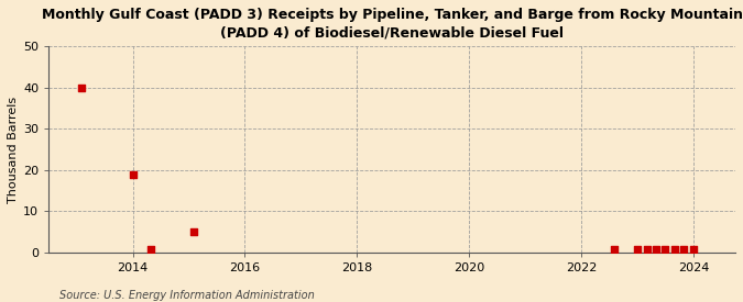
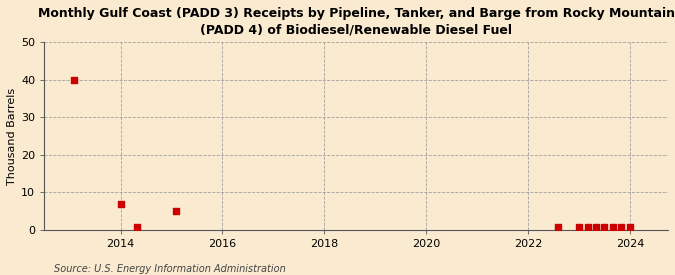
2014: 19.0 -> 7.0
